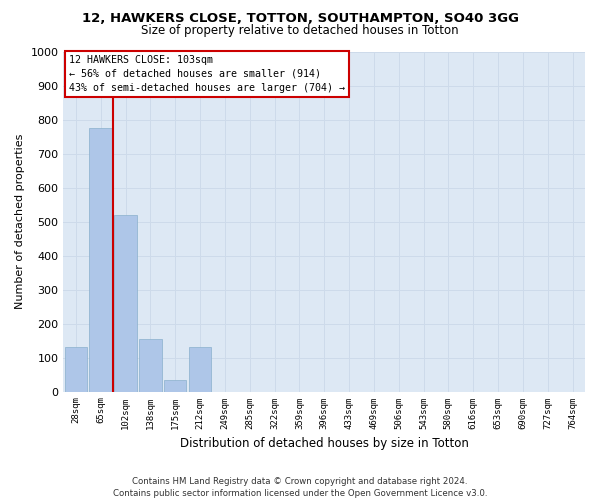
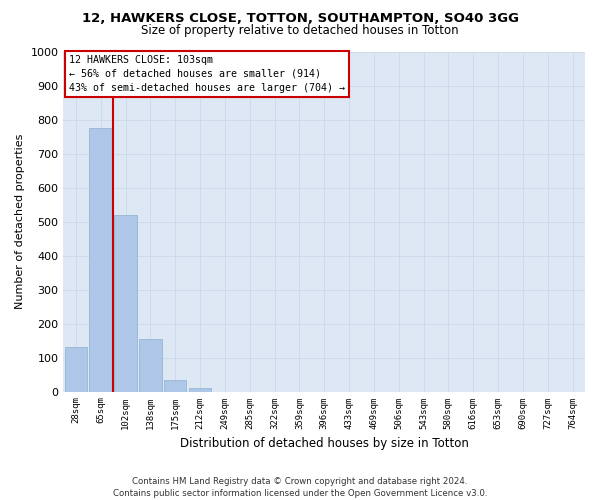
212sqm: 130 -> 10
